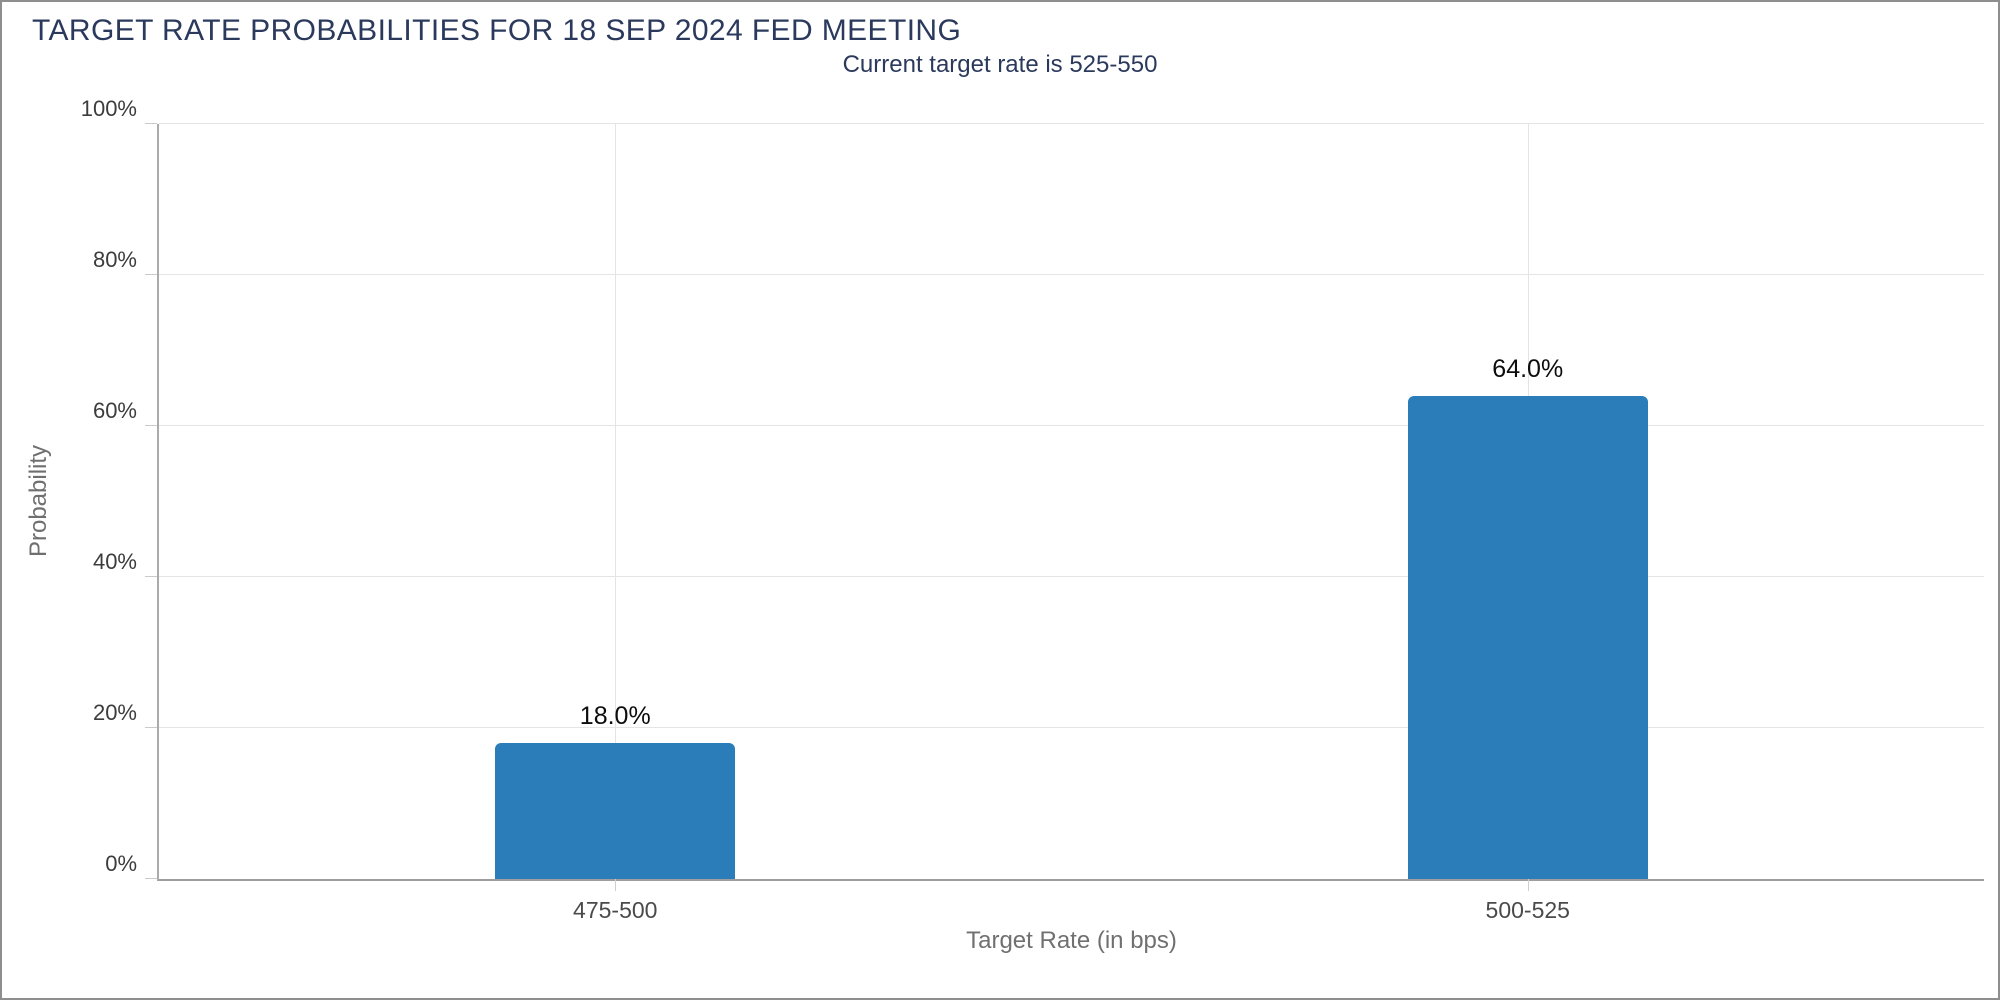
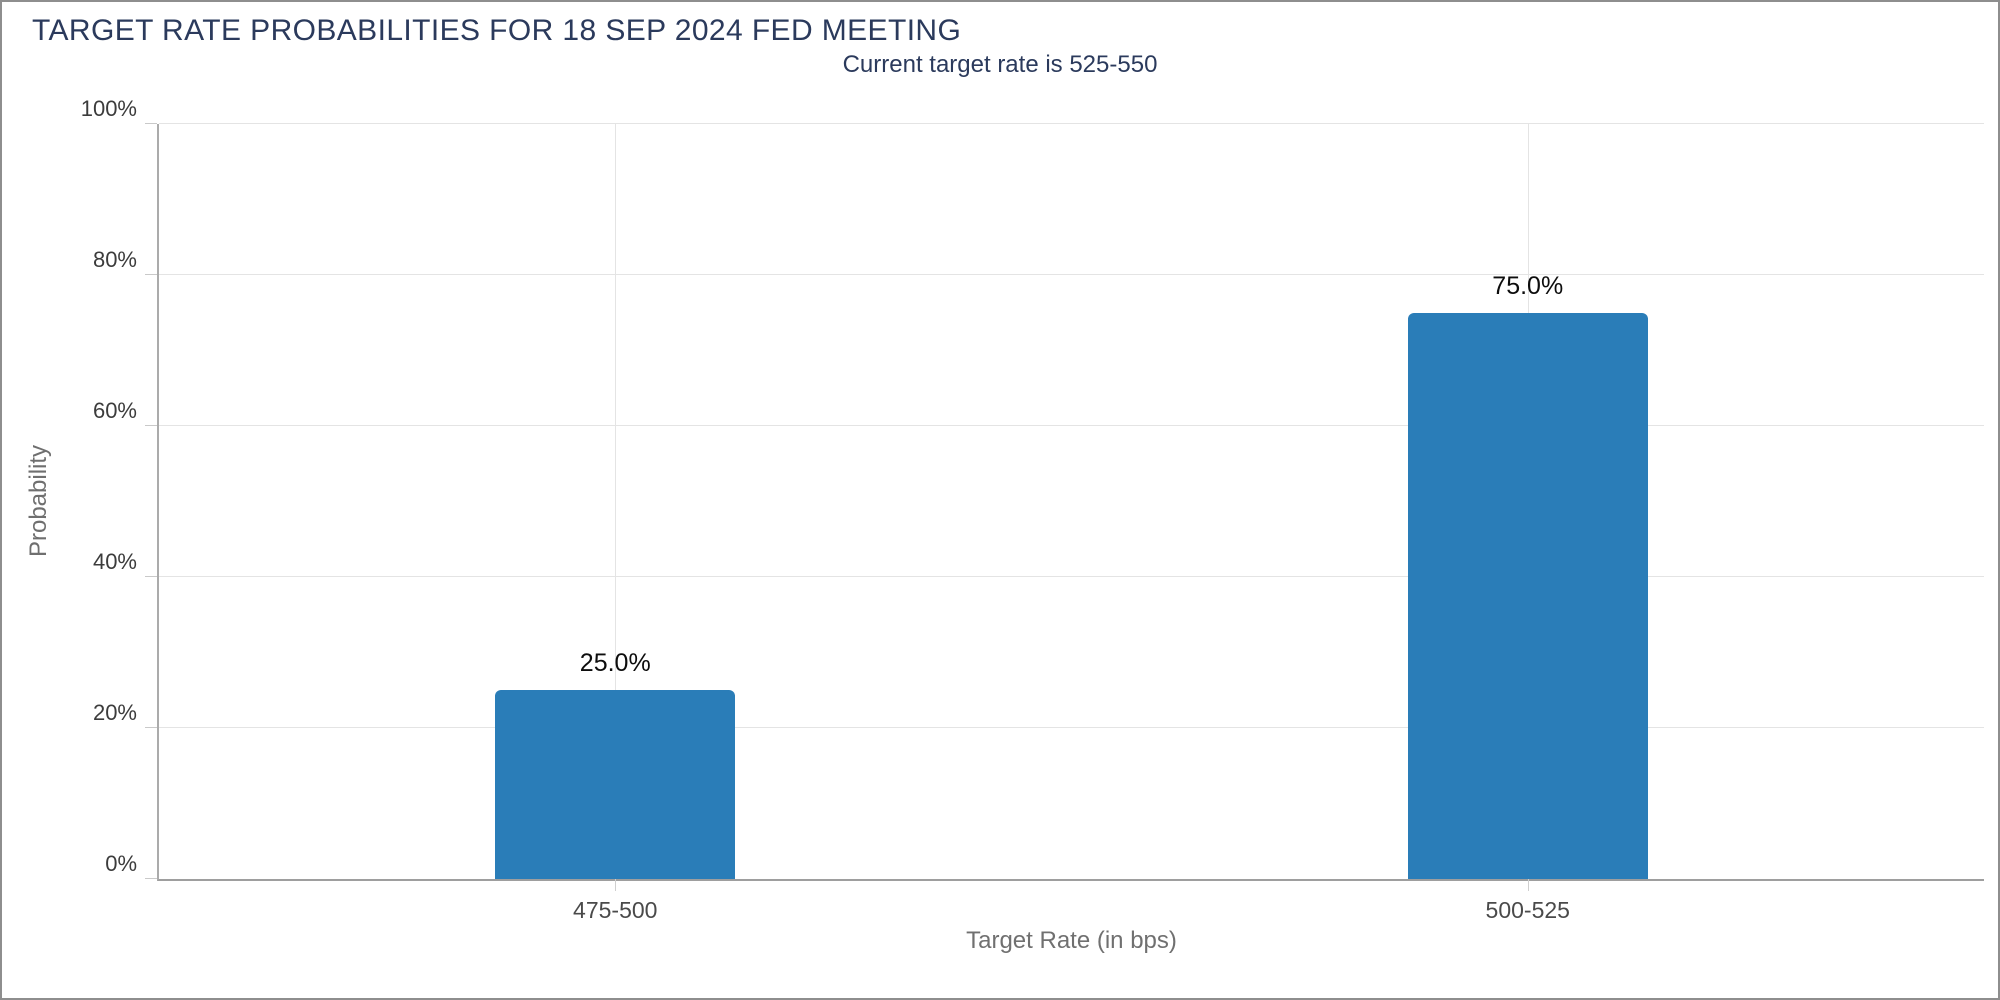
475-500: 18.0% -> 25.0%
500-525: 64.0% -> 75.0%
